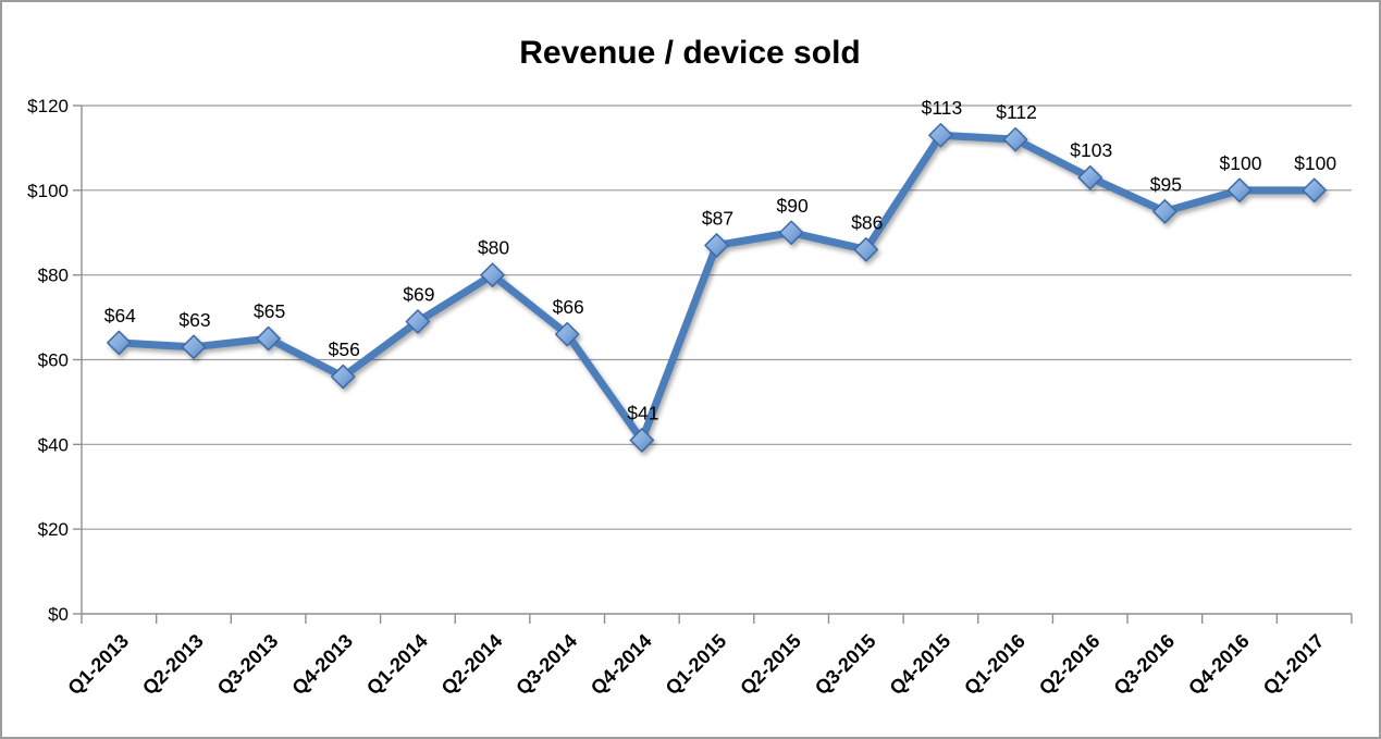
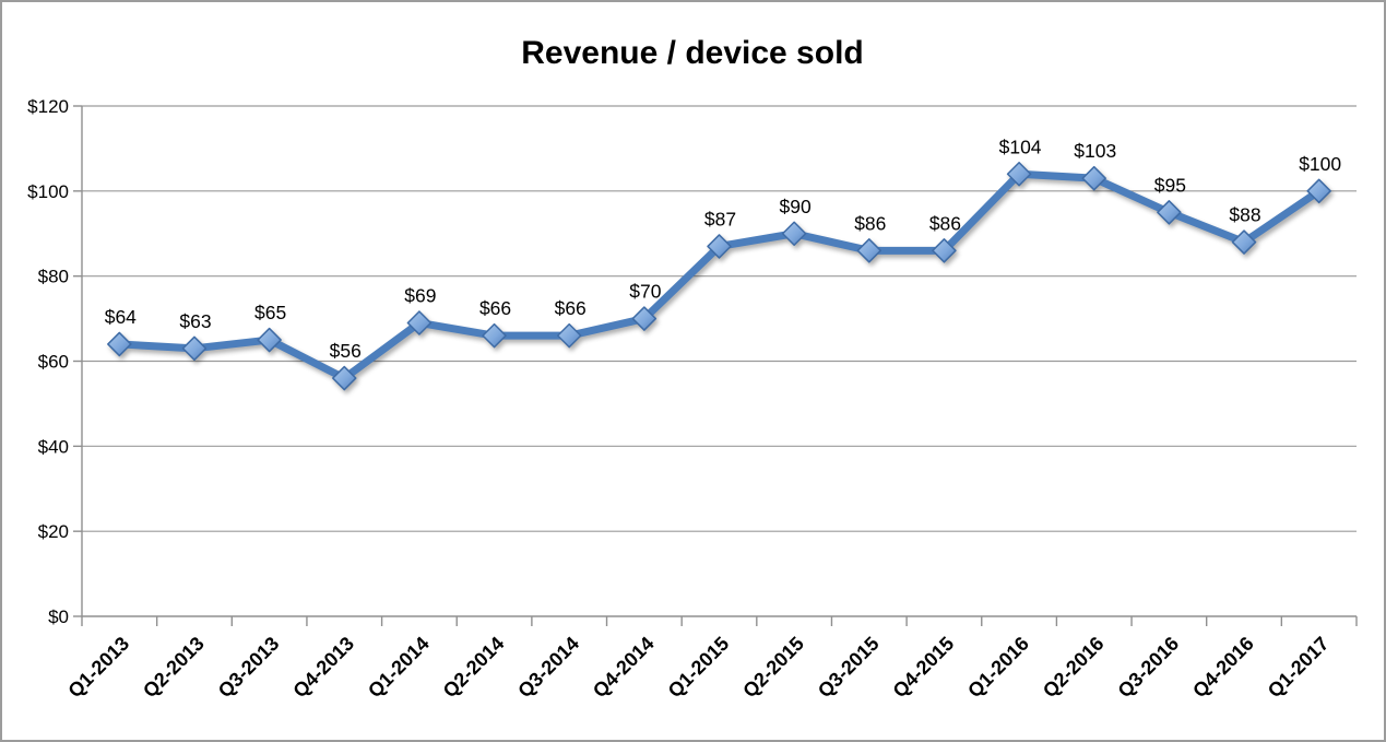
Q2-2014: $80 -> $66
Q4-2014: $41 -> $70
Q4-2015: $113 -> $86
Q1-2016: $112 -> $104
Q4-2016: $100 -> $88
